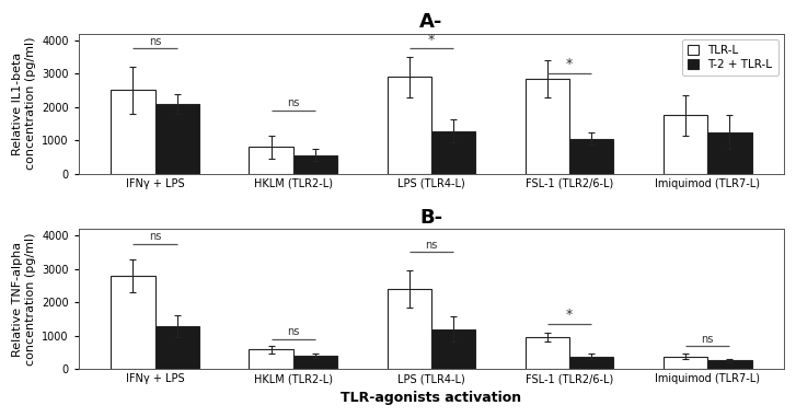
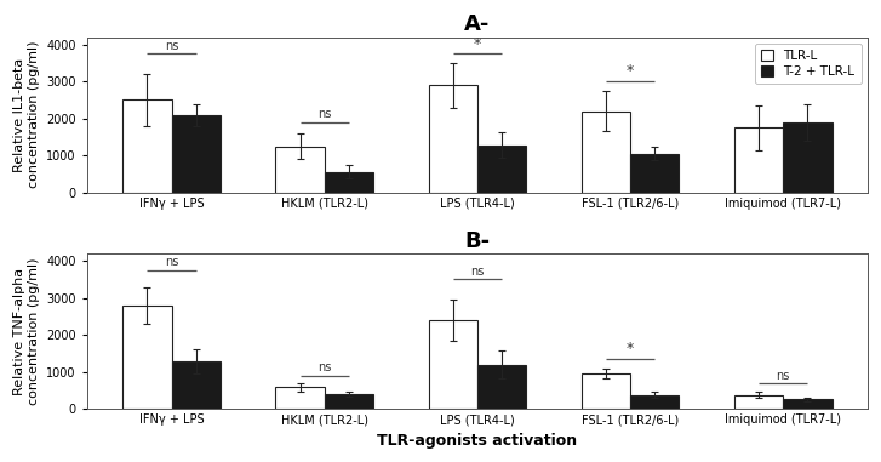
A-/TLR-L/HKLM (TLR2-L): 800 -> 1250
A-/TLR-L/FSL-1 (TLR2/6-L): 2850 -> 2200
A-/T-2 + TLR-L/Imiquimod (TLR7-L): 1250 -> 1900
